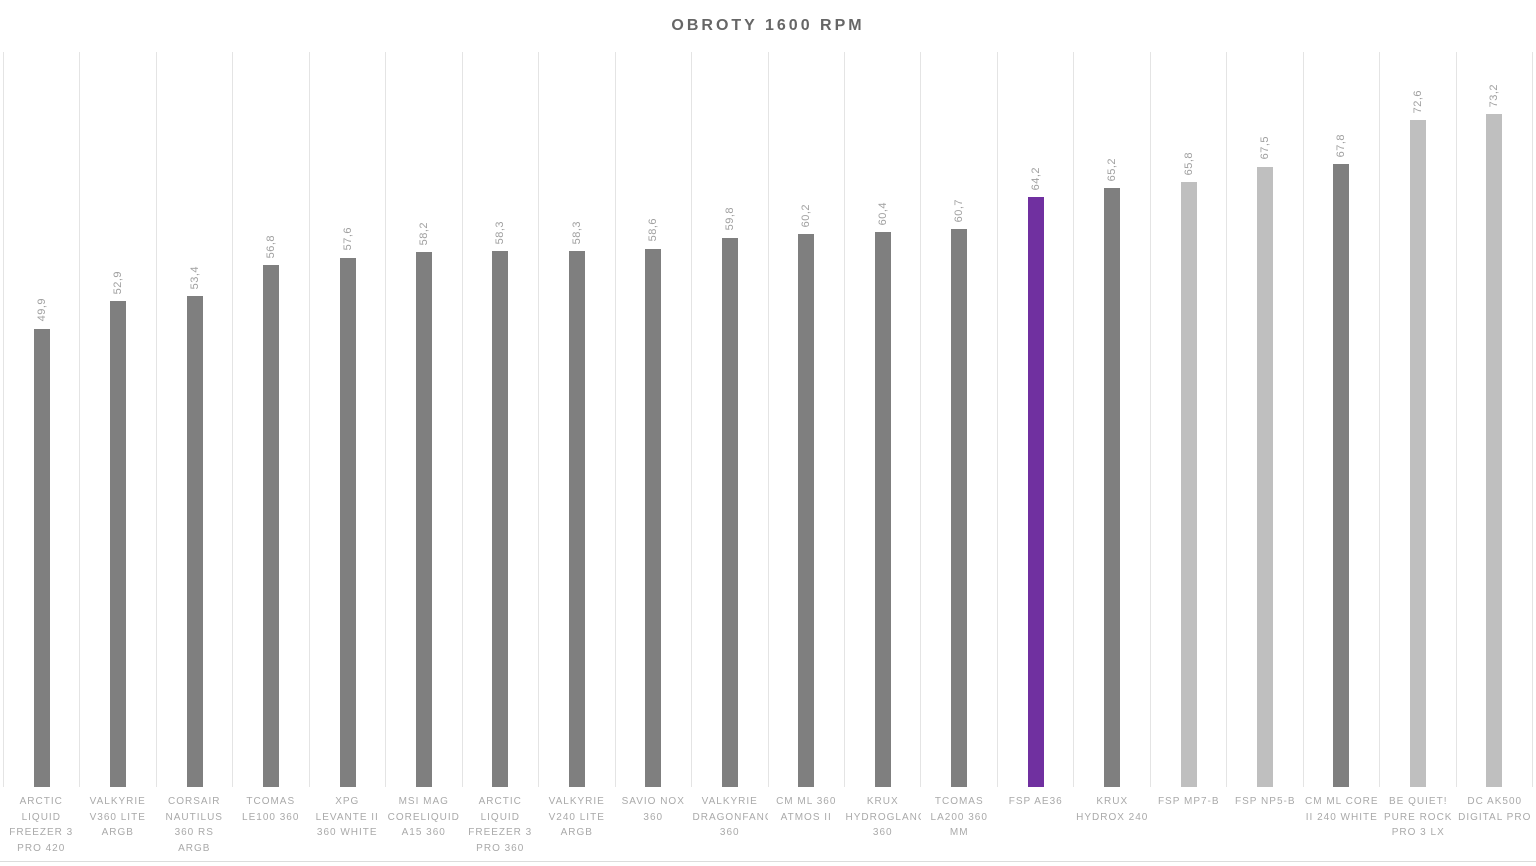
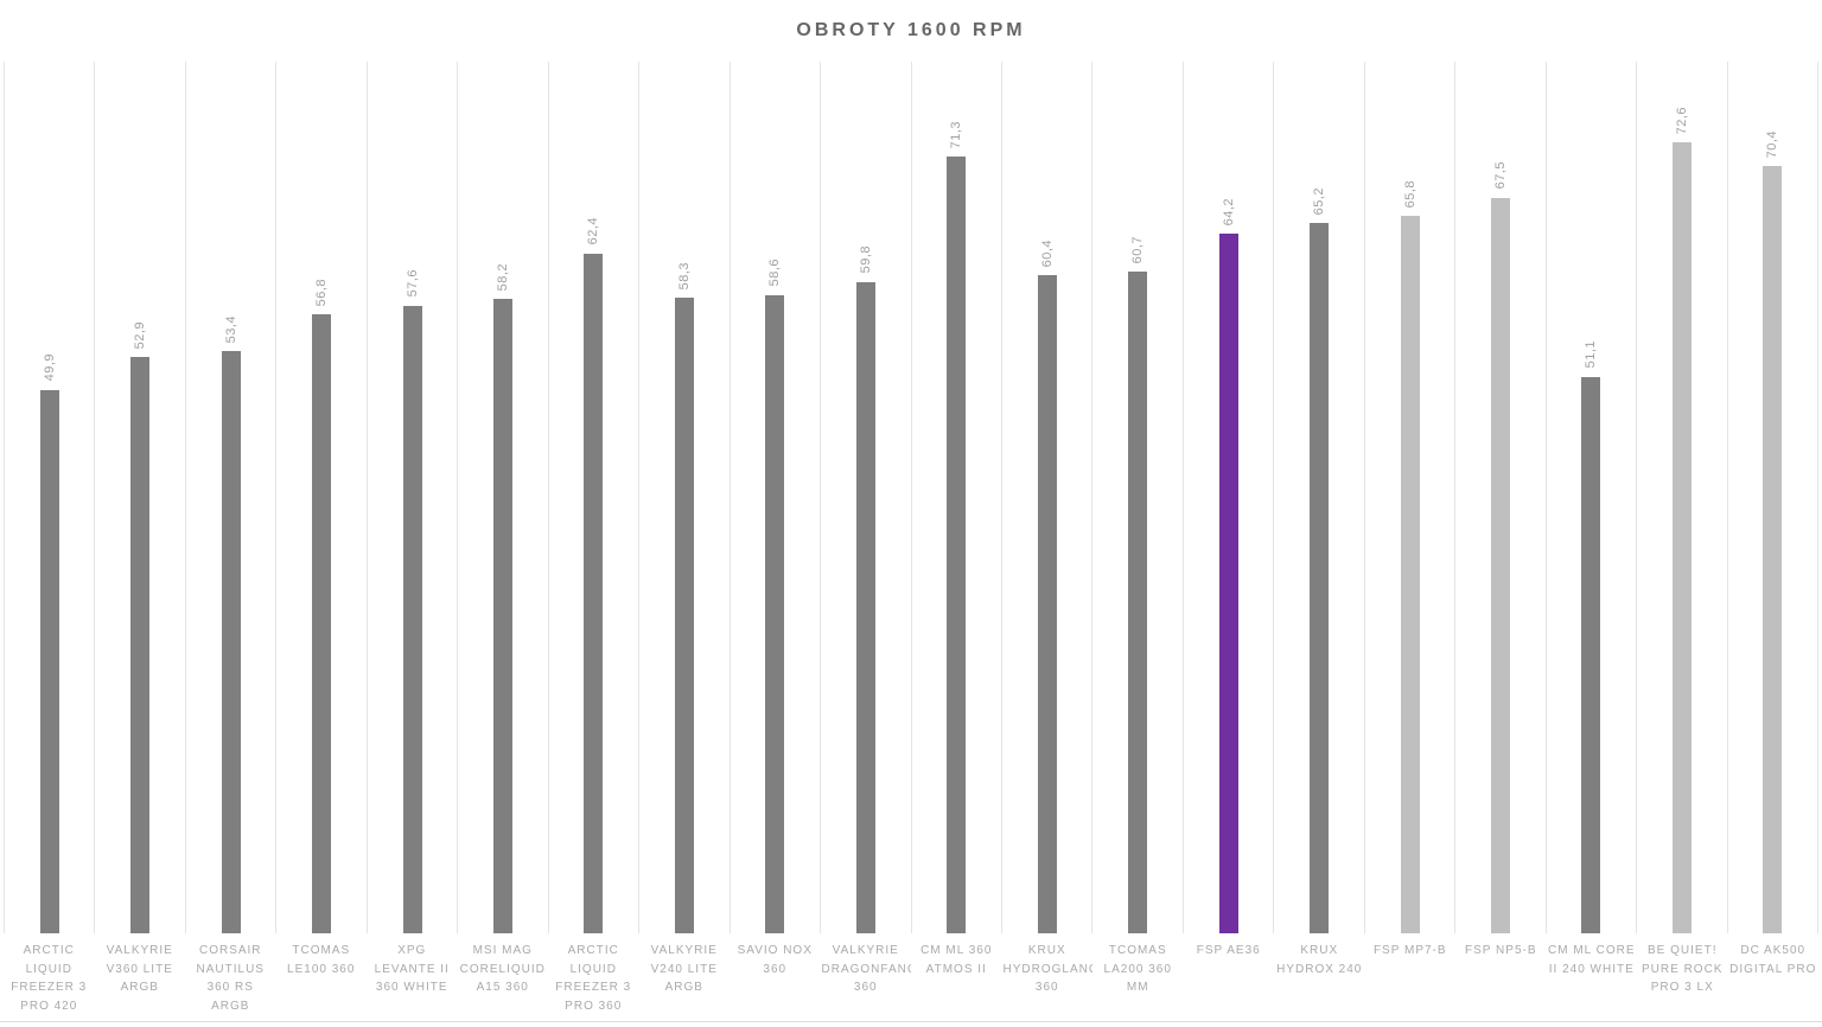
ARCTIC LIQUID FREEZER 3 PRO 360: 58,3 -> 62,4
CM ML 360 ATMOS II: 60,2 -> 71,3
CM ML CORE II 240 WHITE: 67,8 -> 51,1
DC AK500 DIGITAL PRO: 73,2 -> 70,4
